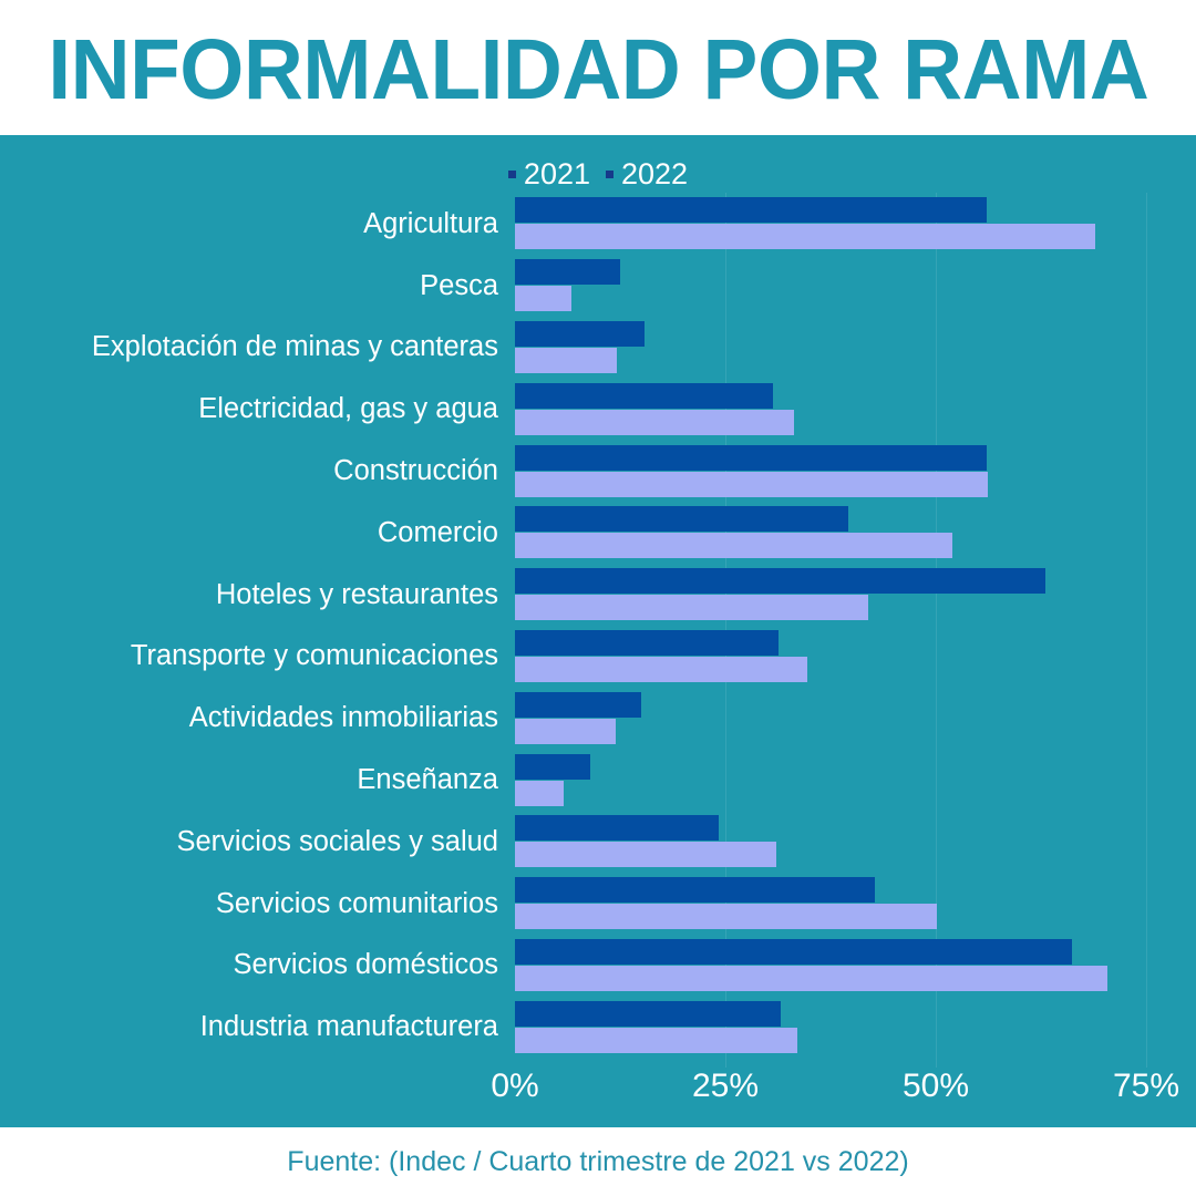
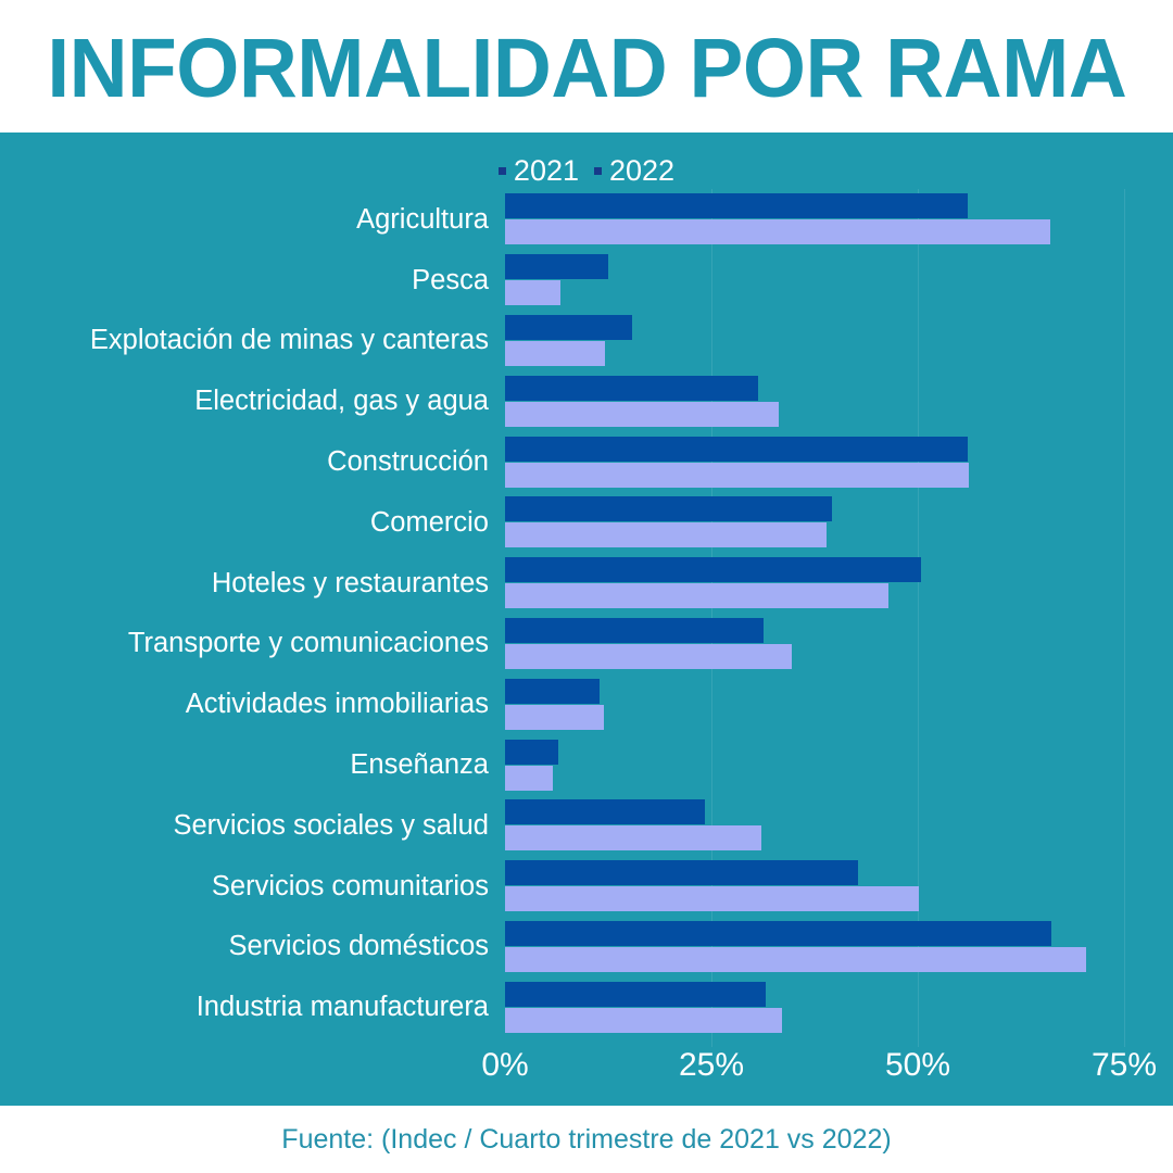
2022/Agricultura: 69% -> 66%
2022/Comercio: 52% -> 39%
2021/Hoteles y restaurantes: 63% -> 50%
2022/Hoteles y restaurantes: 42% -> 46%
2021/Actividades inmobiliarias: 15% -> 11%
2021/Enseñanza: 9% -> 6%
